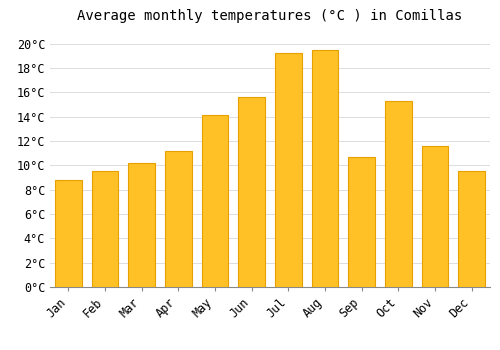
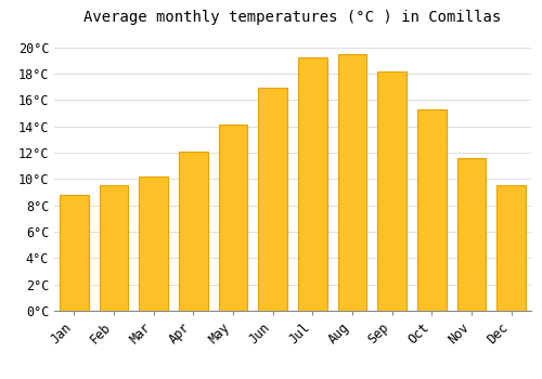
Apr: 11.2°C -> 12.1°C
Jun: 15.6°C -> 16.9°C
Sep: 10.7°C -> 18.2°C
